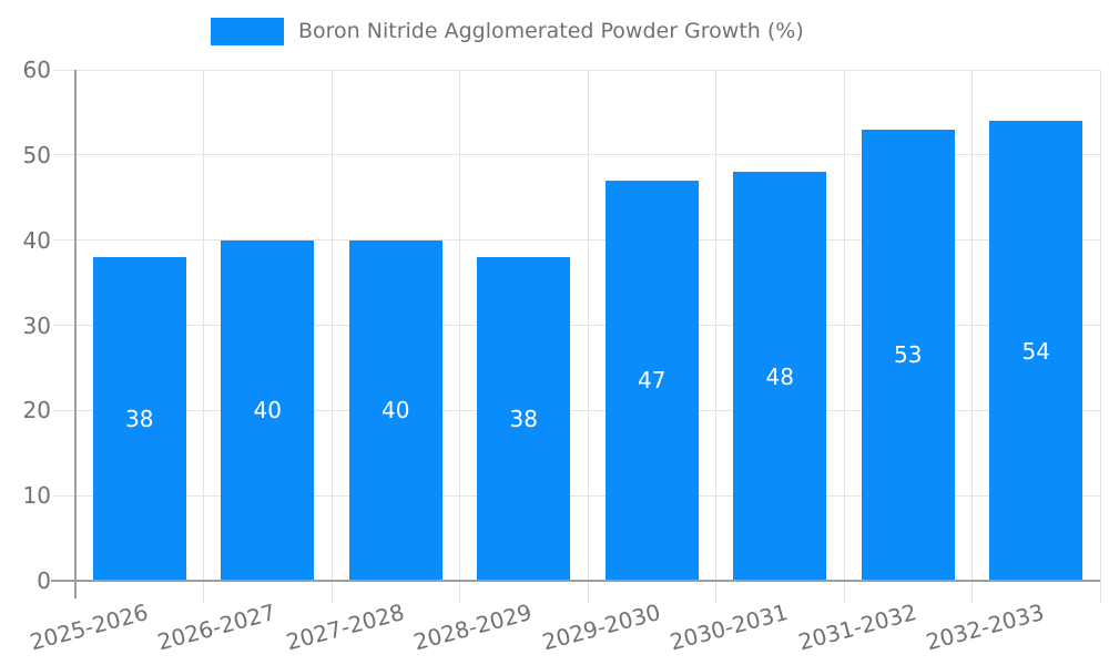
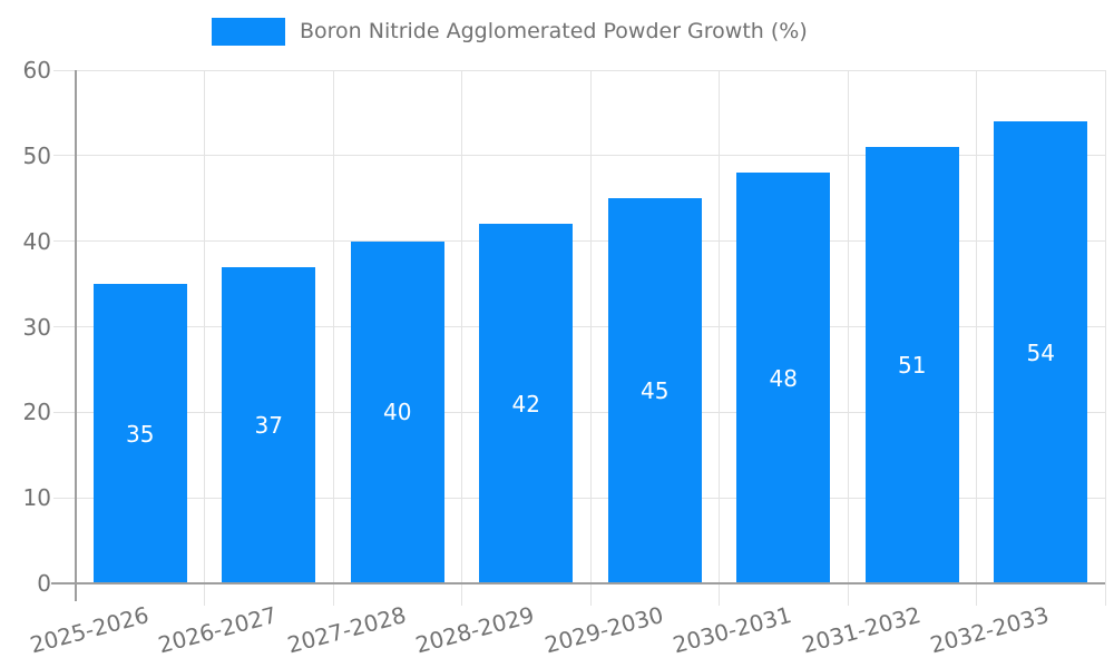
2025-2026: 38 -> 35
2026-2027: 40 -> 37
2028-2029: 38 -> 42
2029-2030: 47 -> 45
2031-2032: 53 -> 51
